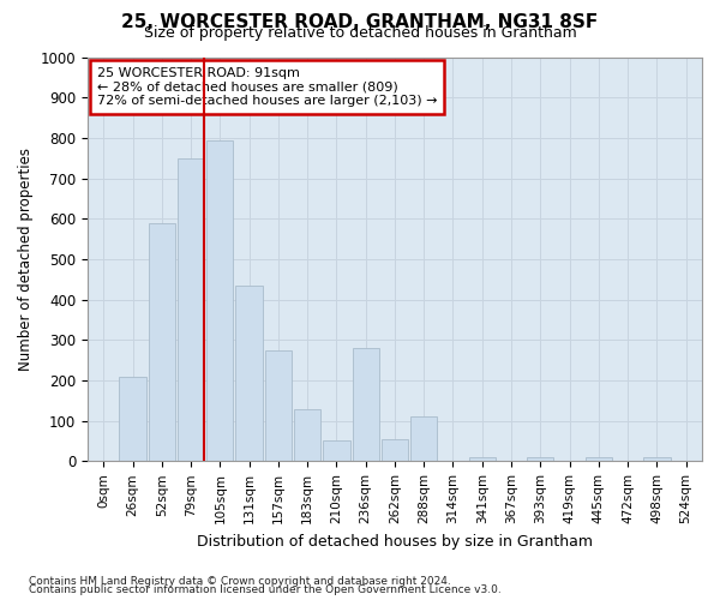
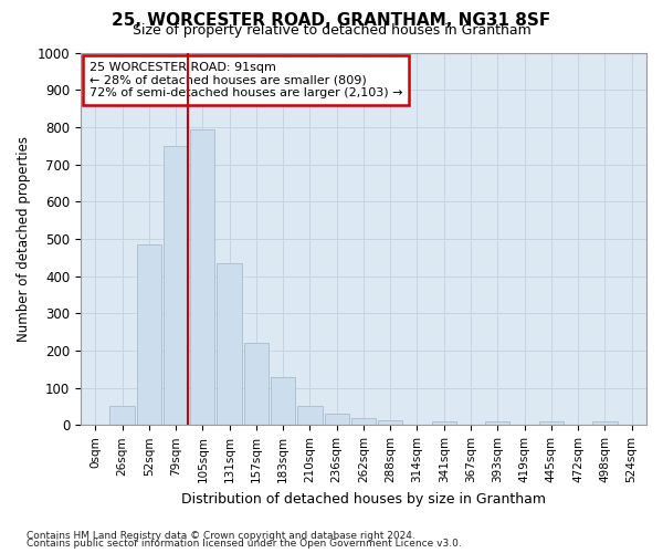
26sqm: 210 -> 50
52sqm: 590 -> 485
157sqm: 275 -> 222
236sqm: 280 -> 30
262sqm: 55 -> 18
288sqm: 110 -> 12
